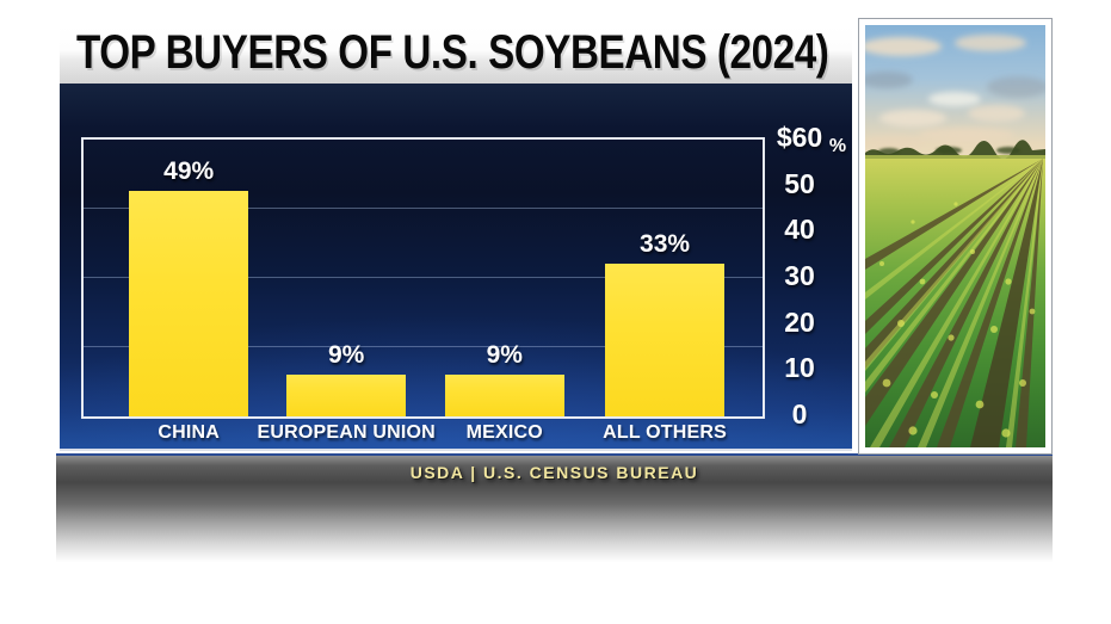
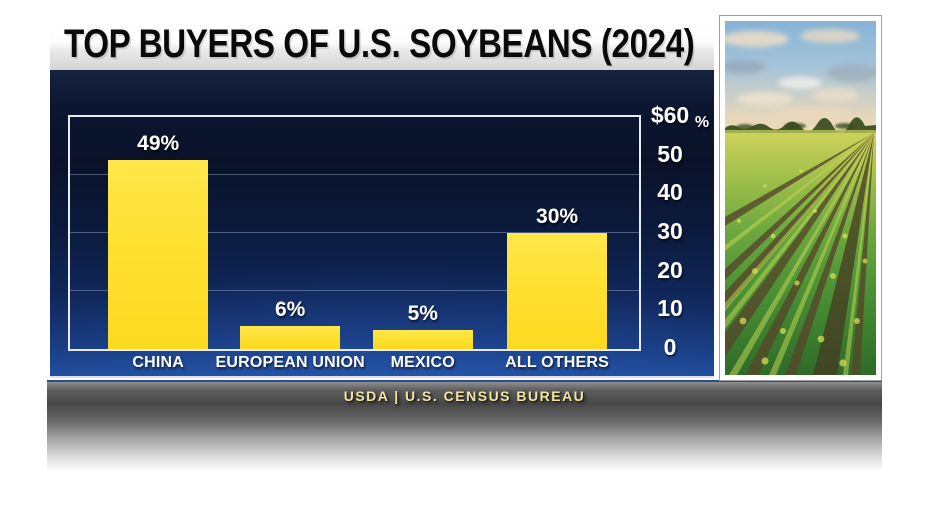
EUROPEAN UNION: 9% -> 6%
MEXICO: 9% -> 5%
ALL OTHERS: 33% -> 30%
